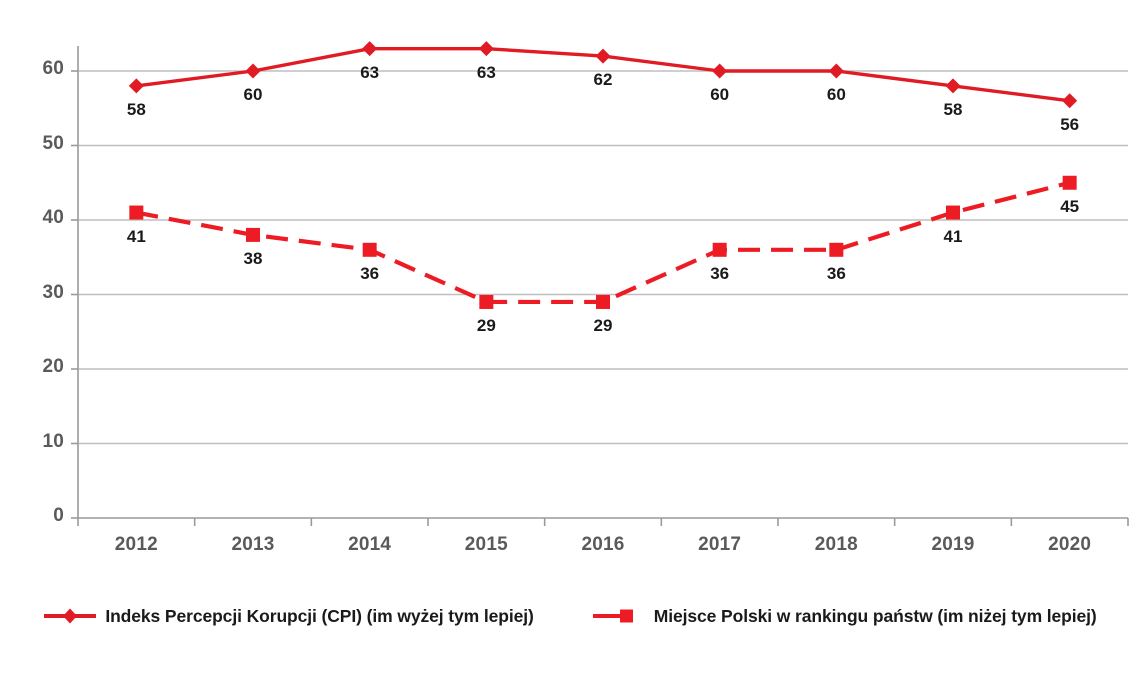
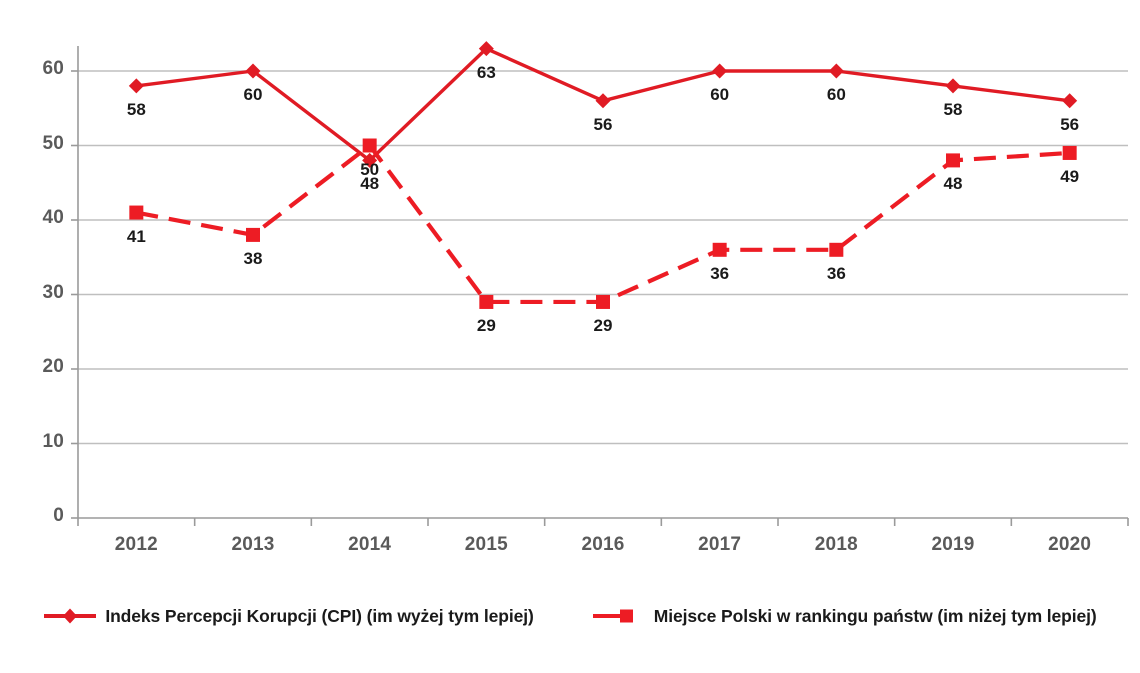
Indeks Percepcji Korupcji (CPI) (im wyżej tym lepiej)/2014: 63 -> 48
Miejsce Polski w rankingu państw (im niżej tym lepiej)/2014: 36 -> 50
Indeks Percepcji Korupcji (CPI) (im wyżej tym lepiej)/2016: 62 -> 56
Miejsce Polski w rankingu państw (im niżej tym lepiej)/2019: 41 -> 48
Miejsce Polski w rankingu państw (im niżej tym lepiej)/2020: 45 -> 49
